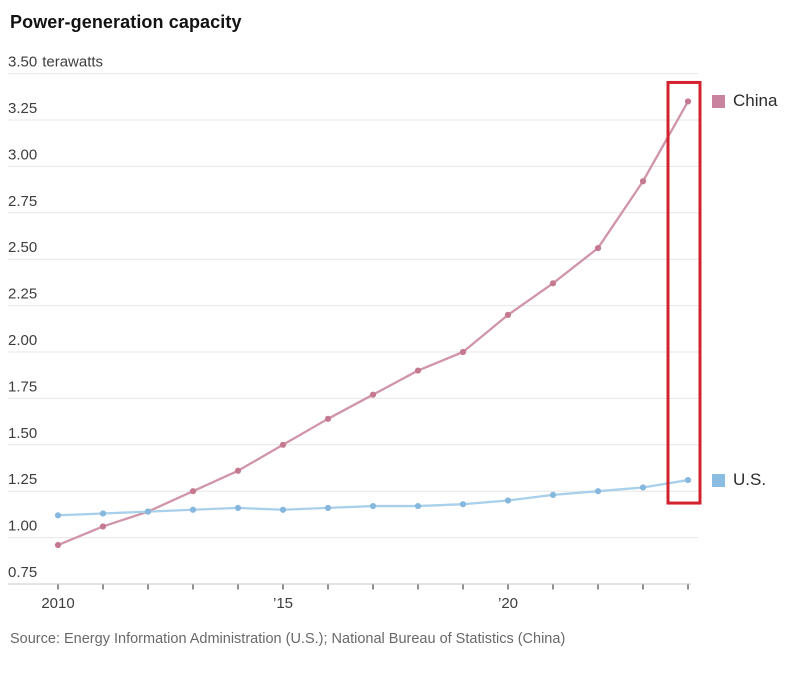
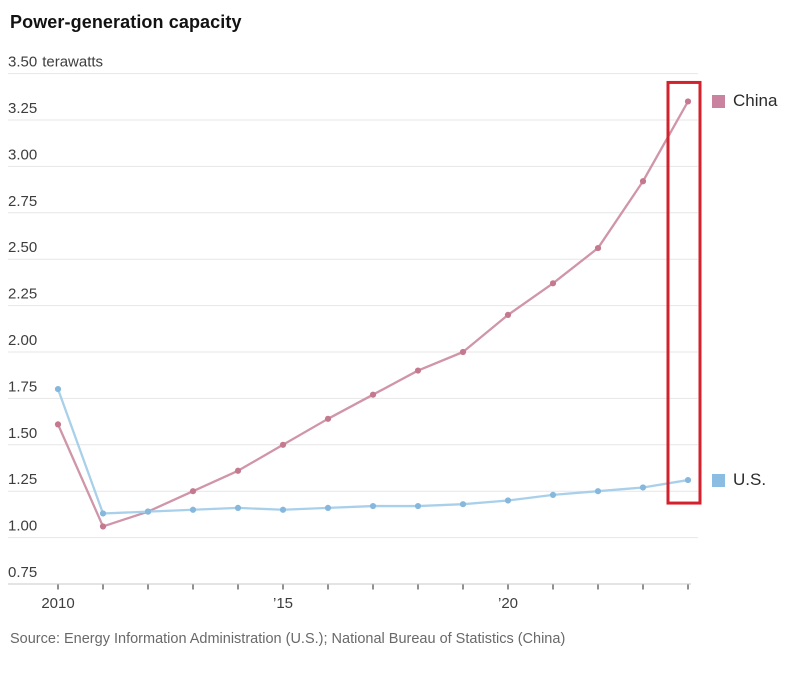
China/2010: 0.96 -> 1.61
U.S./2010: 1.12 -> 1.80
